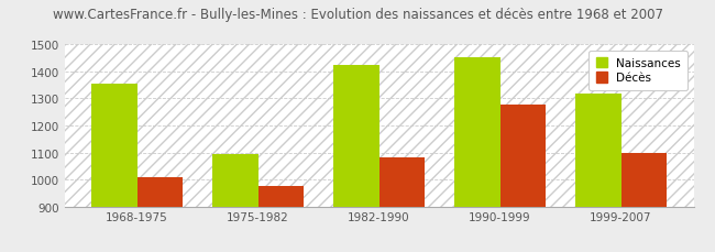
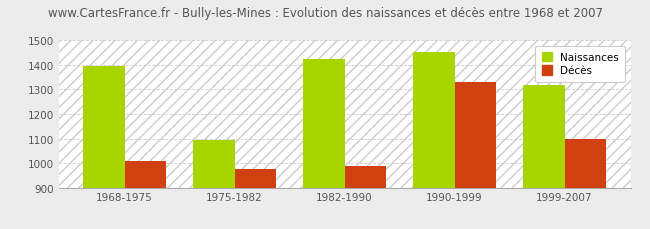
Naissances/1968-1975: 1355 -> 1395
Décès/1982-1990: 1080 -> 990
Décès/1990-1999: 1278 -> 1330
